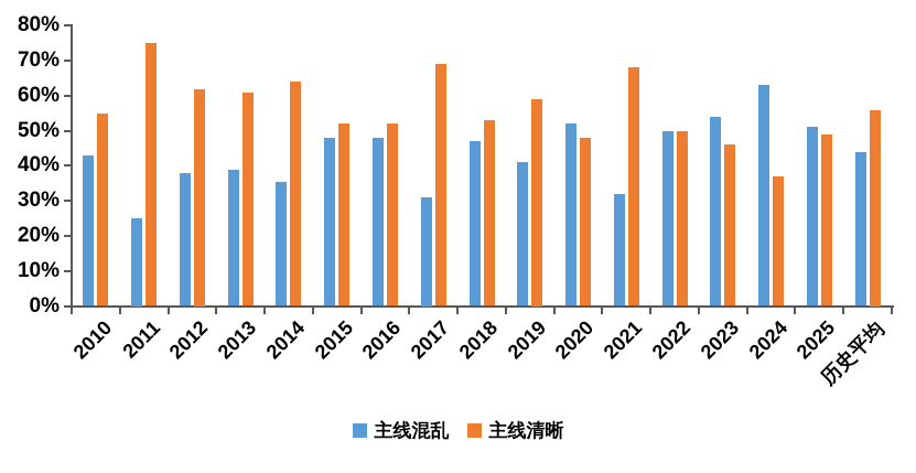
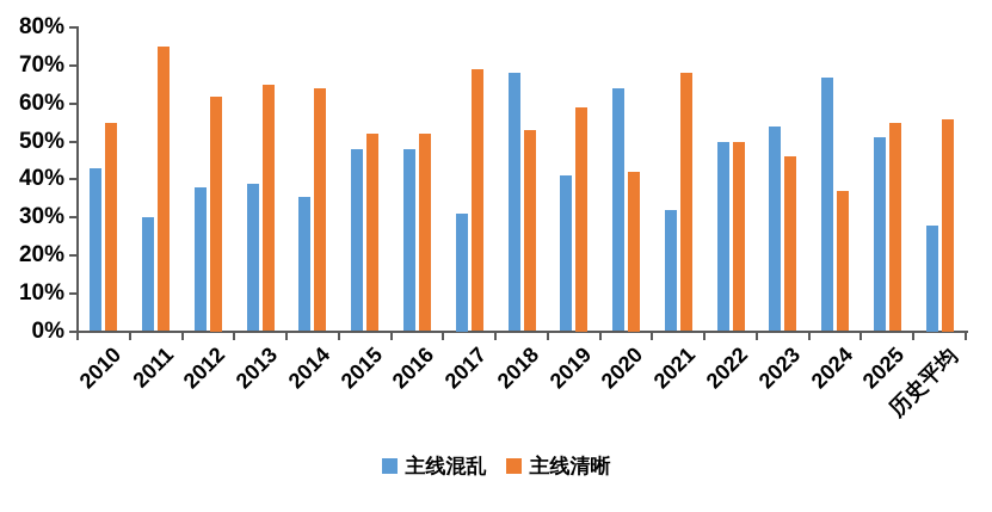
主线混乱/2011: 25% -> 30%
主线清晰/2013: 61% -> 65%
主线混乱/2018: 47% -> 68%
主线混乱/2020: 52% -> 64%
主线清晰/2020: 48% -> 42%
主线混乱/2024: 63% -> 67%
主线清晰/2025: 49% -> 55%
主线混乱/历史平均: 44% -> 28%
